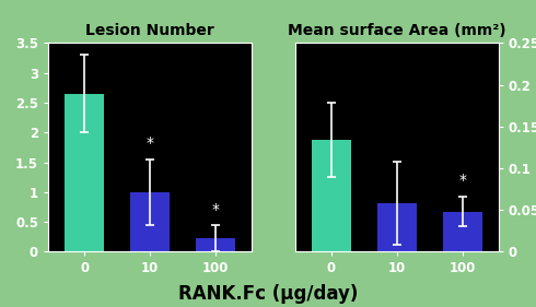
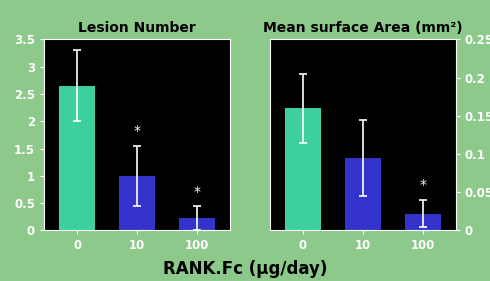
Mean surface Area (mm²)/0: 0.134 -> 0.160
Mean surface Area (mm²)/10: 0.058 -> 0.095
Mean surface Area (mm²)/100: 0.048 -> 0.022
